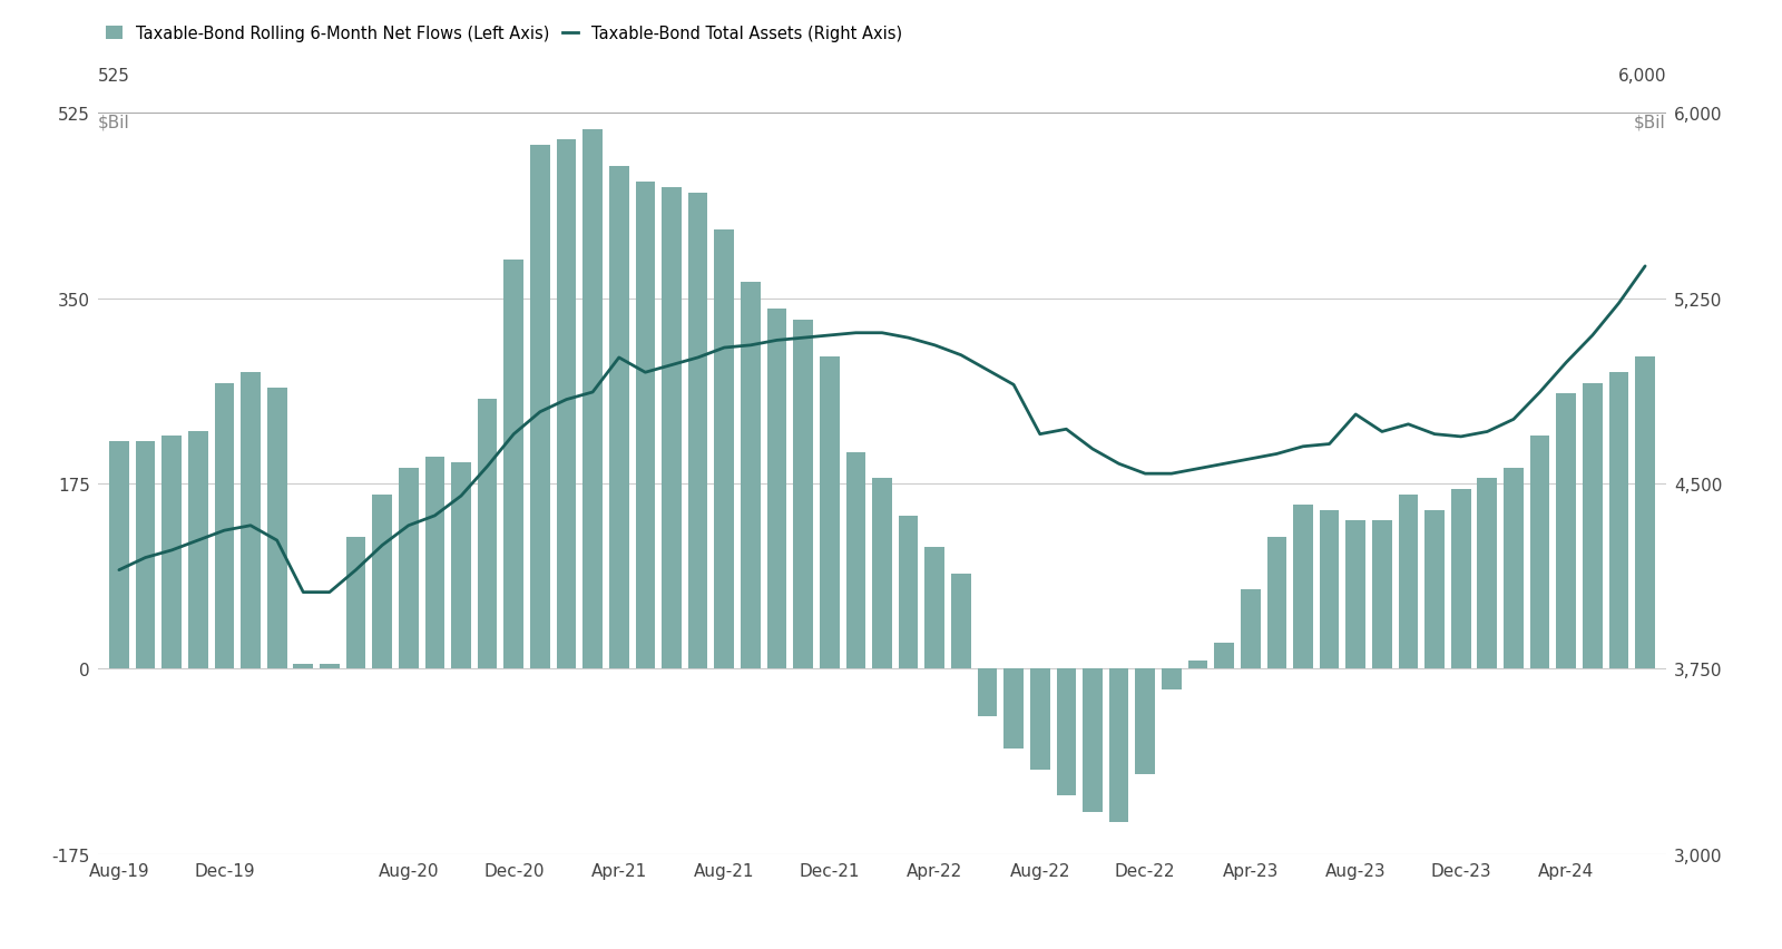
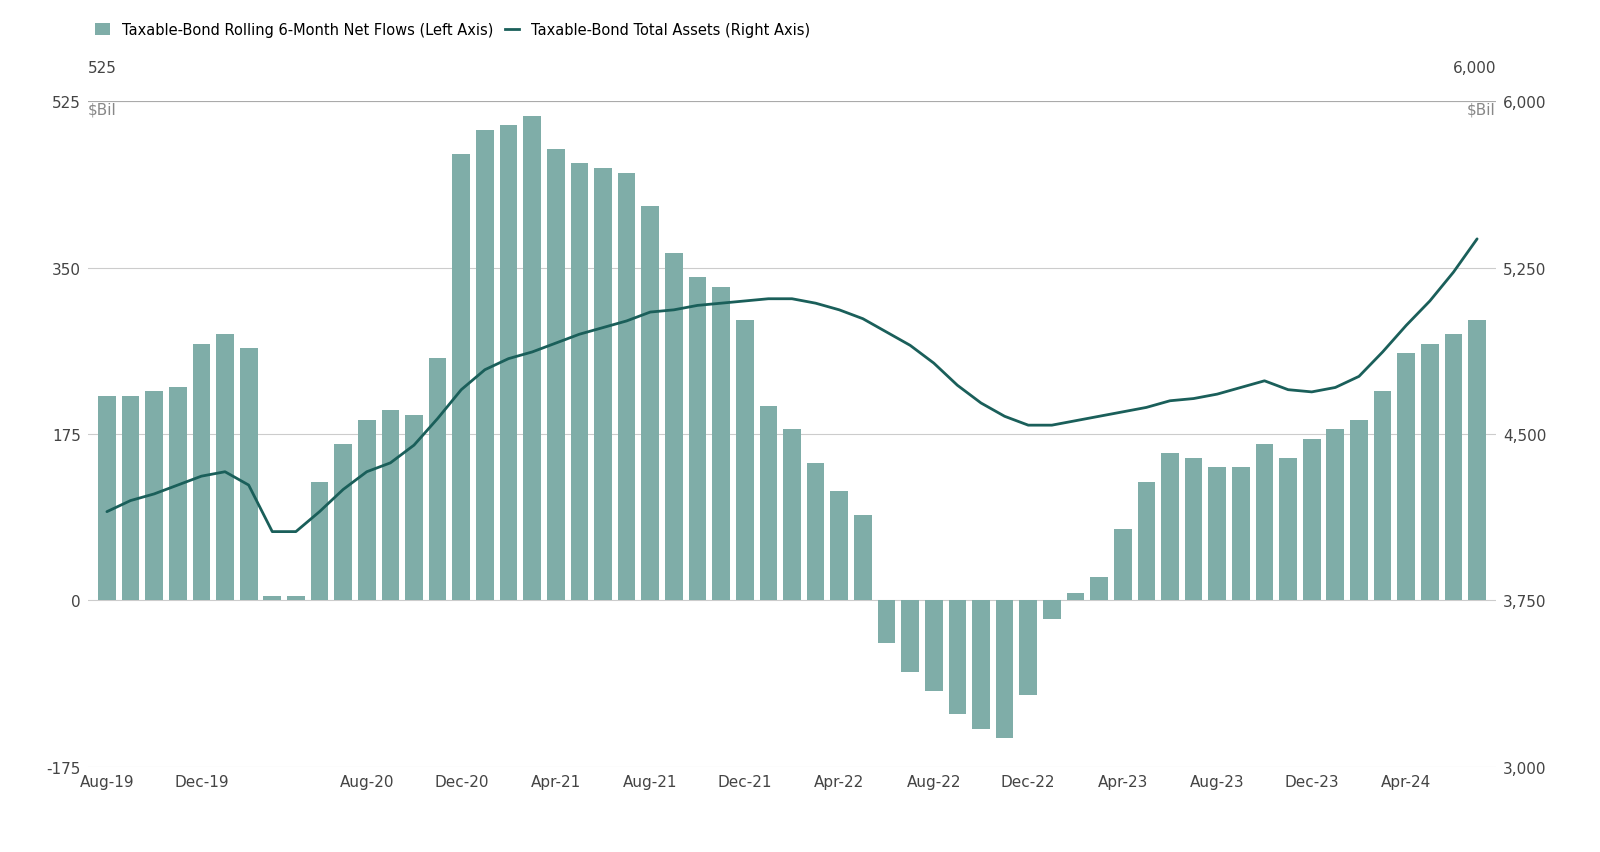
Taxable-Bond Rolling 6-Month Net Flows (Left Axis)/Dec-20: 386 -> 470
Taxable-Bond Total Assets (Right Axis)/Apr-21: 5,010 -> 4,910
Taxable-Bond Total Assets (Right Axis)/Aug-22: 4,700 -> 4,820
Taxable-Bond Total Assets (Right Axis)/Aug-23: 4,780 -> 4,680
